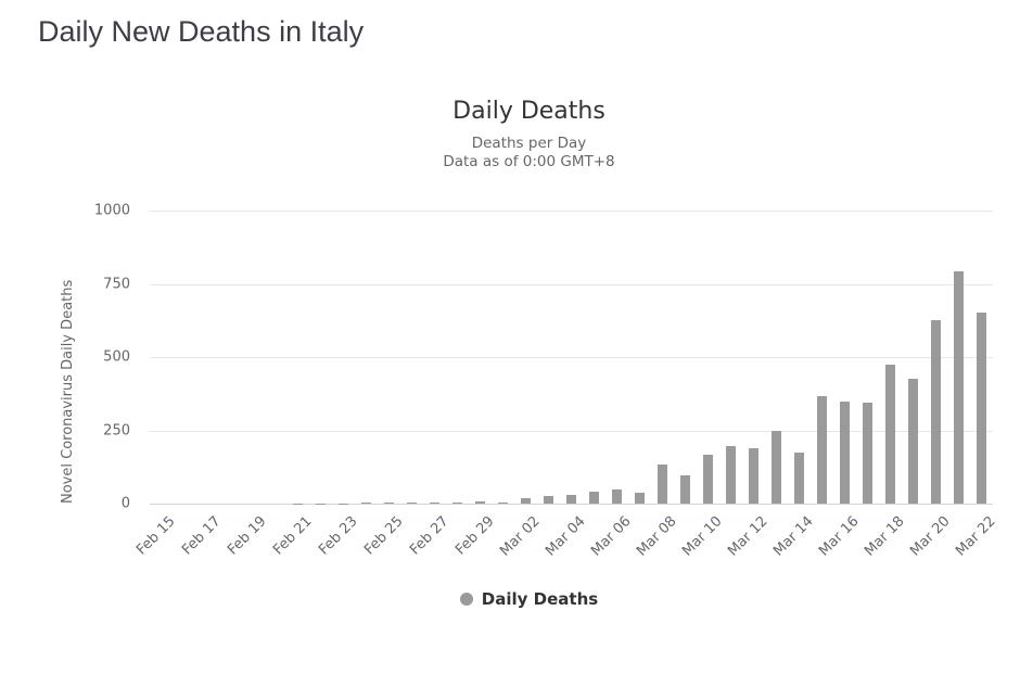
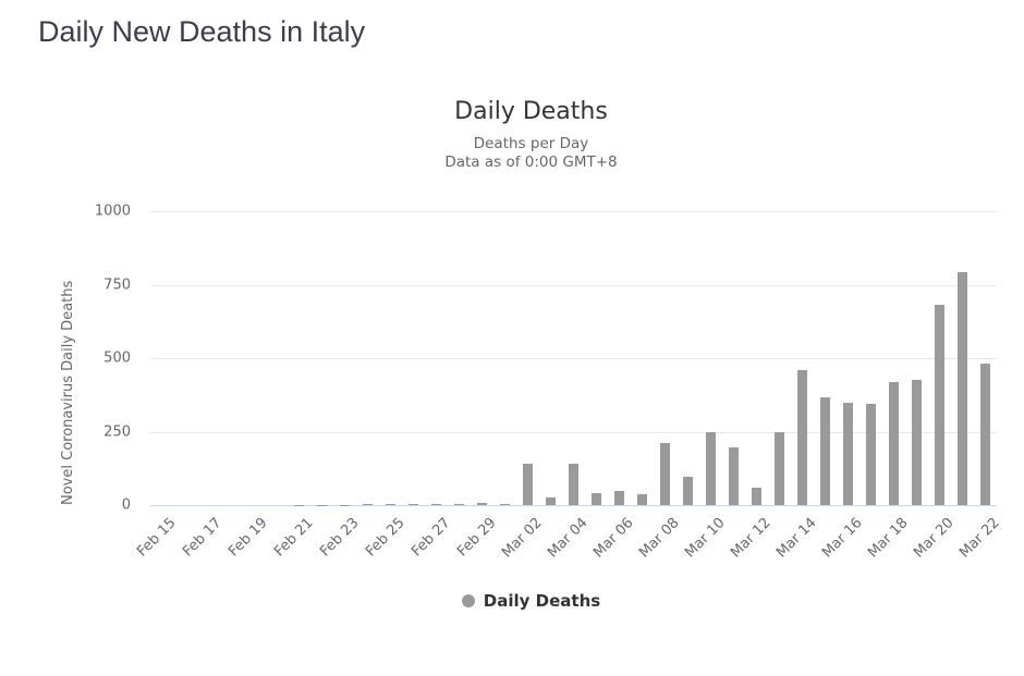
Mar 02: 20 -> 140
Mar 04: 30 -> 140
Mar 08: 130 -> 210
Mar 10: 170 -> 250
Mar 12: 190 -> 60
Mar 14: 180 -> 460
Mar 18: 480 -> 420
Mar 20: 630 -> 680
Mar 22: 650 -> 480
